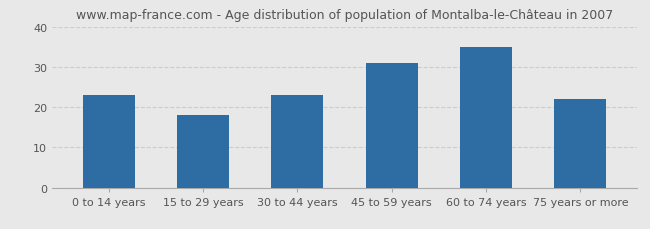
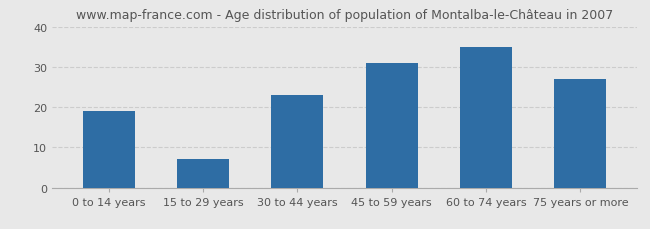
0 to 14 years: 23 -> 19
15 to 29 years: 18 -> 7
75 years or more: 22 -> 27
